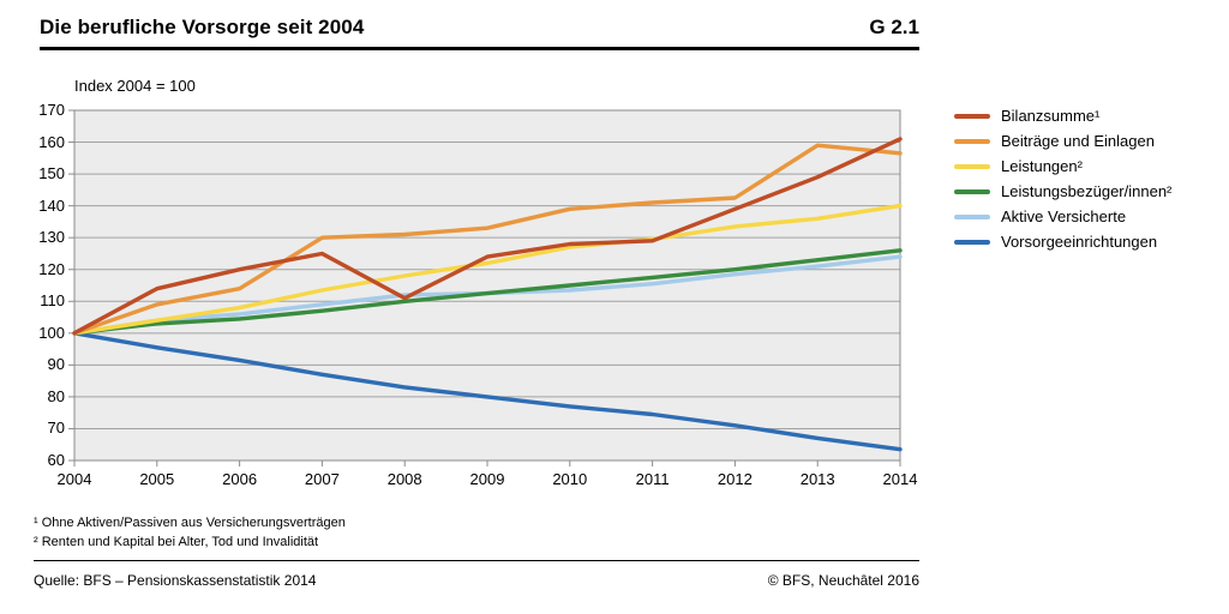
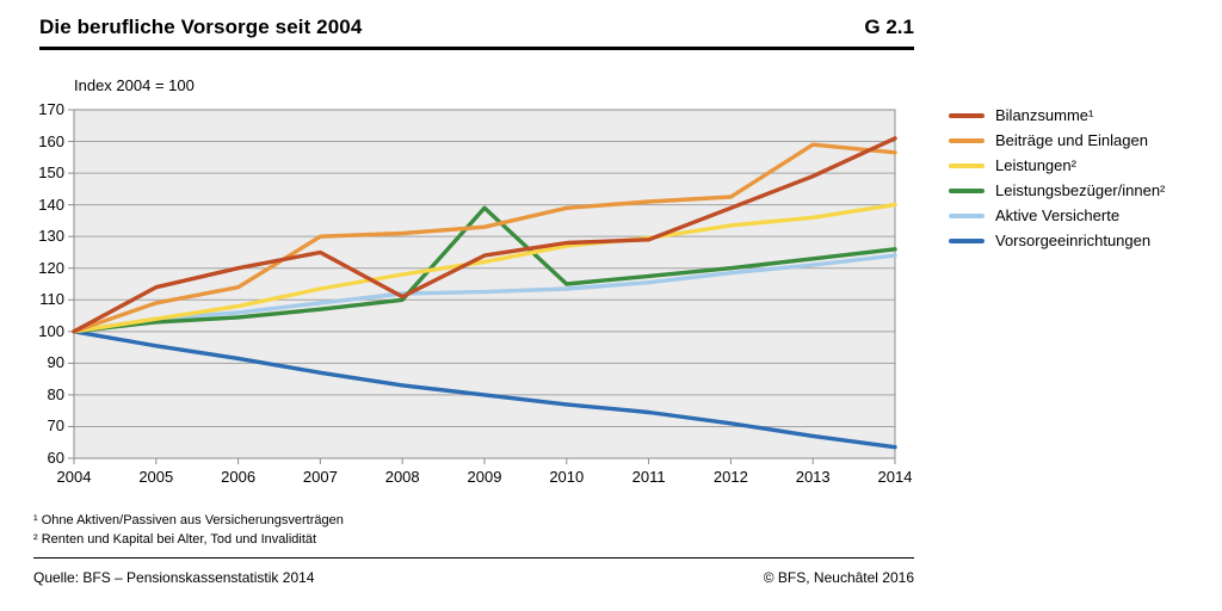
Leistungsbezüger/innen²/2009: 112 -> 139
